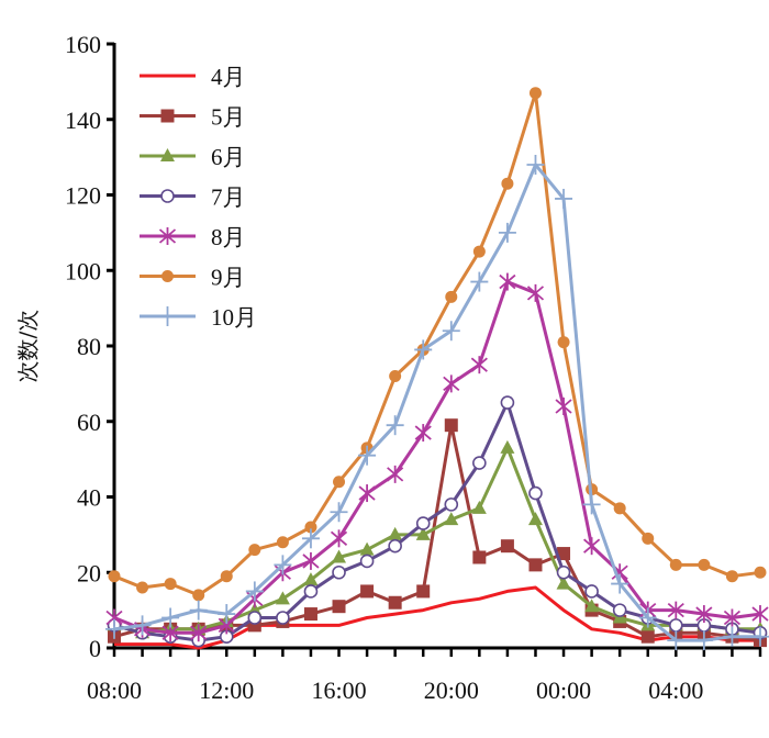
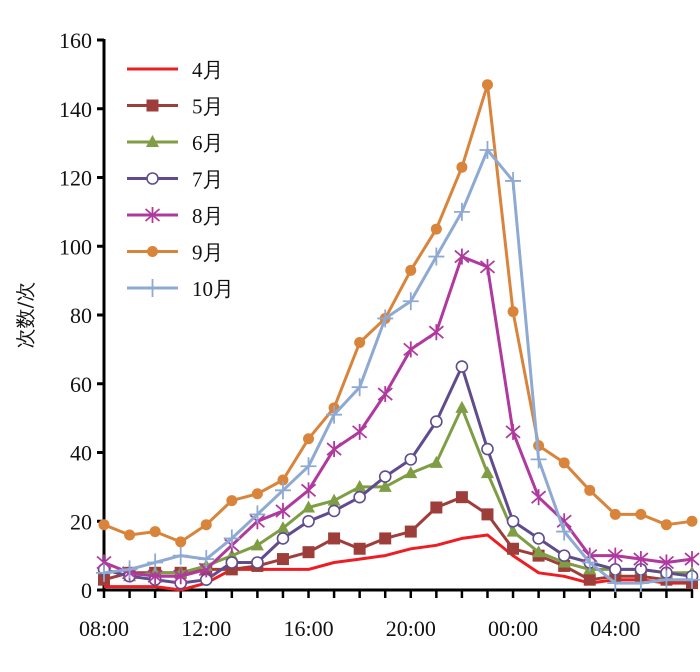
5月/20:00: 59 -> 17
5月/00:00: 25 -> 12
8月/00:00: 64 -> 46
